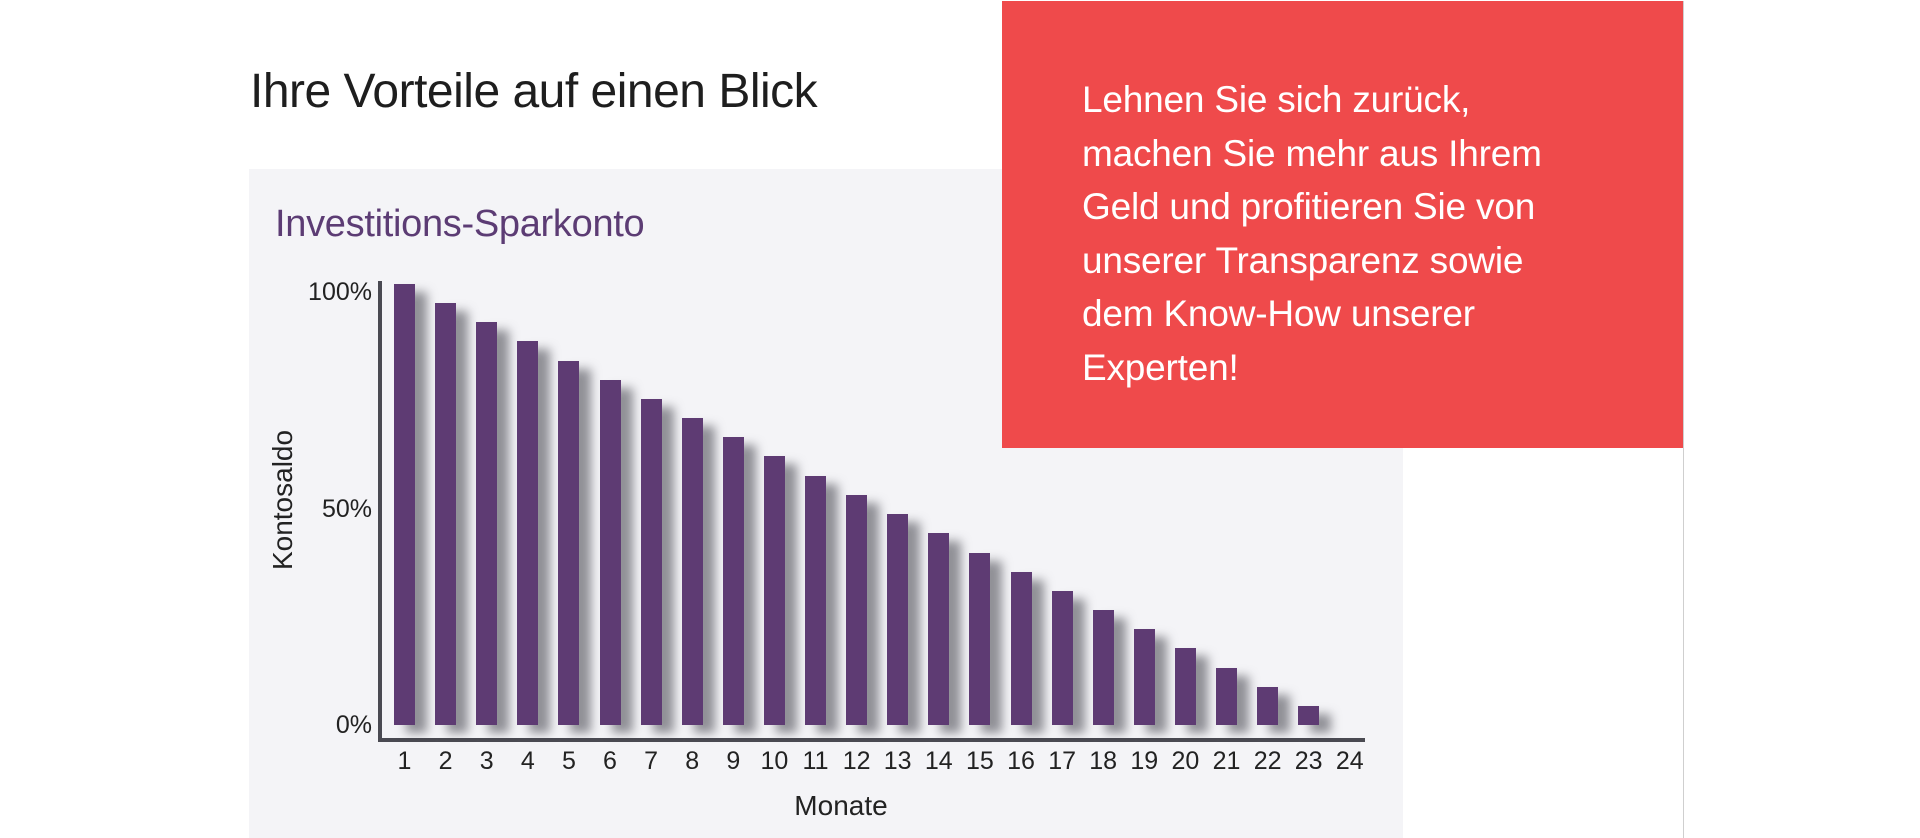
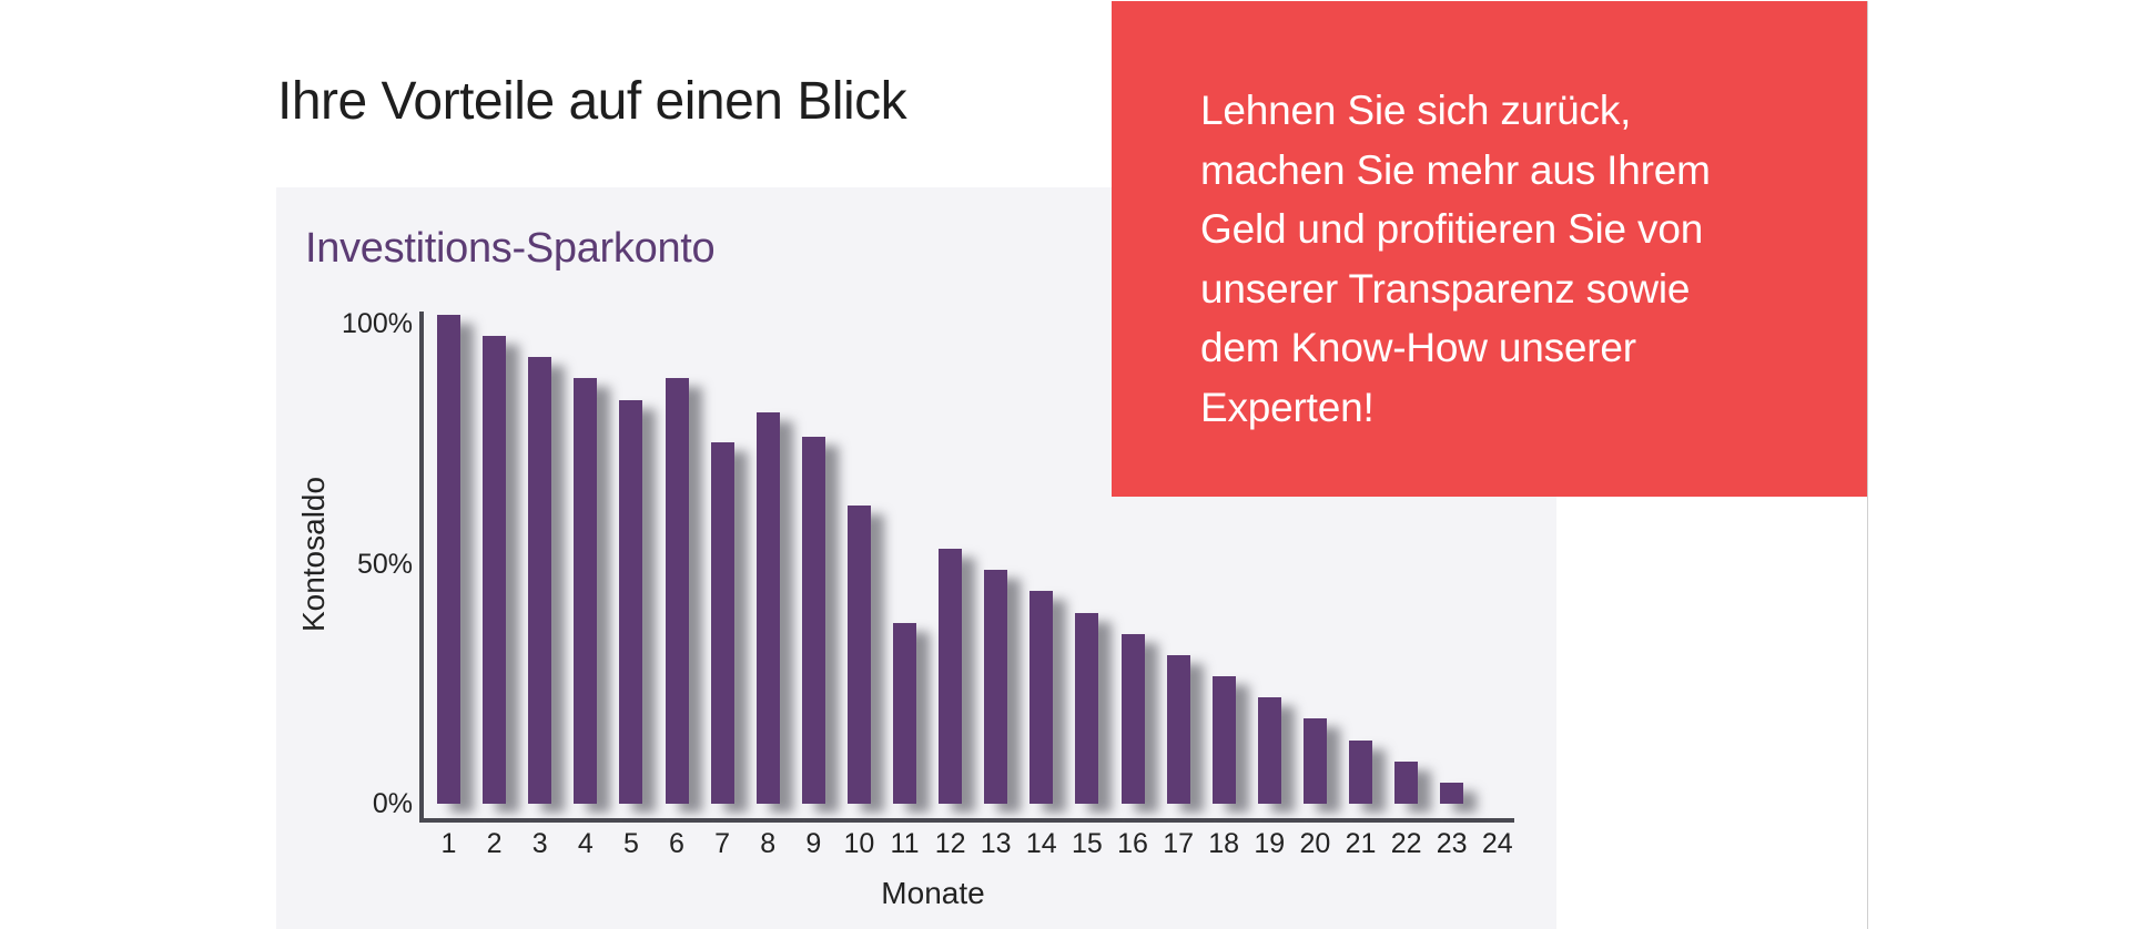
6: 78% -> 87%
8: 70% -> 80%
9: 65% -> 75%
11: 56% -> 37%
